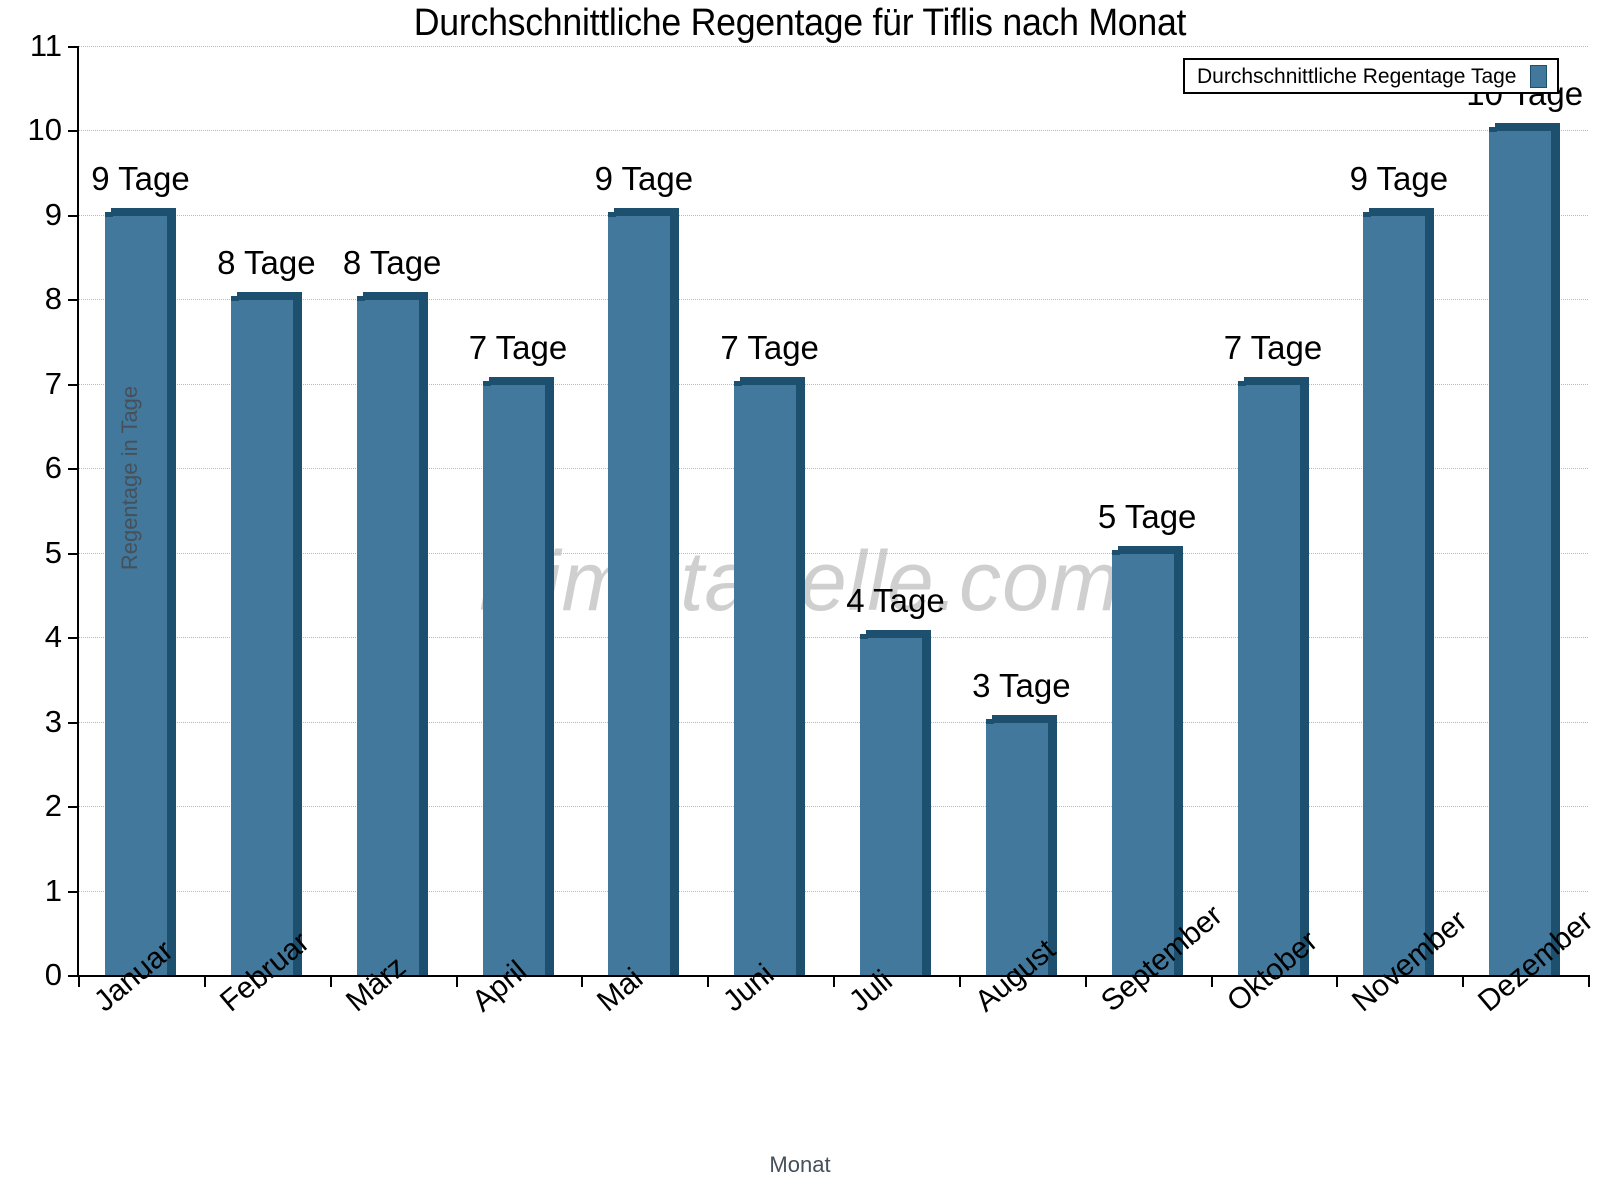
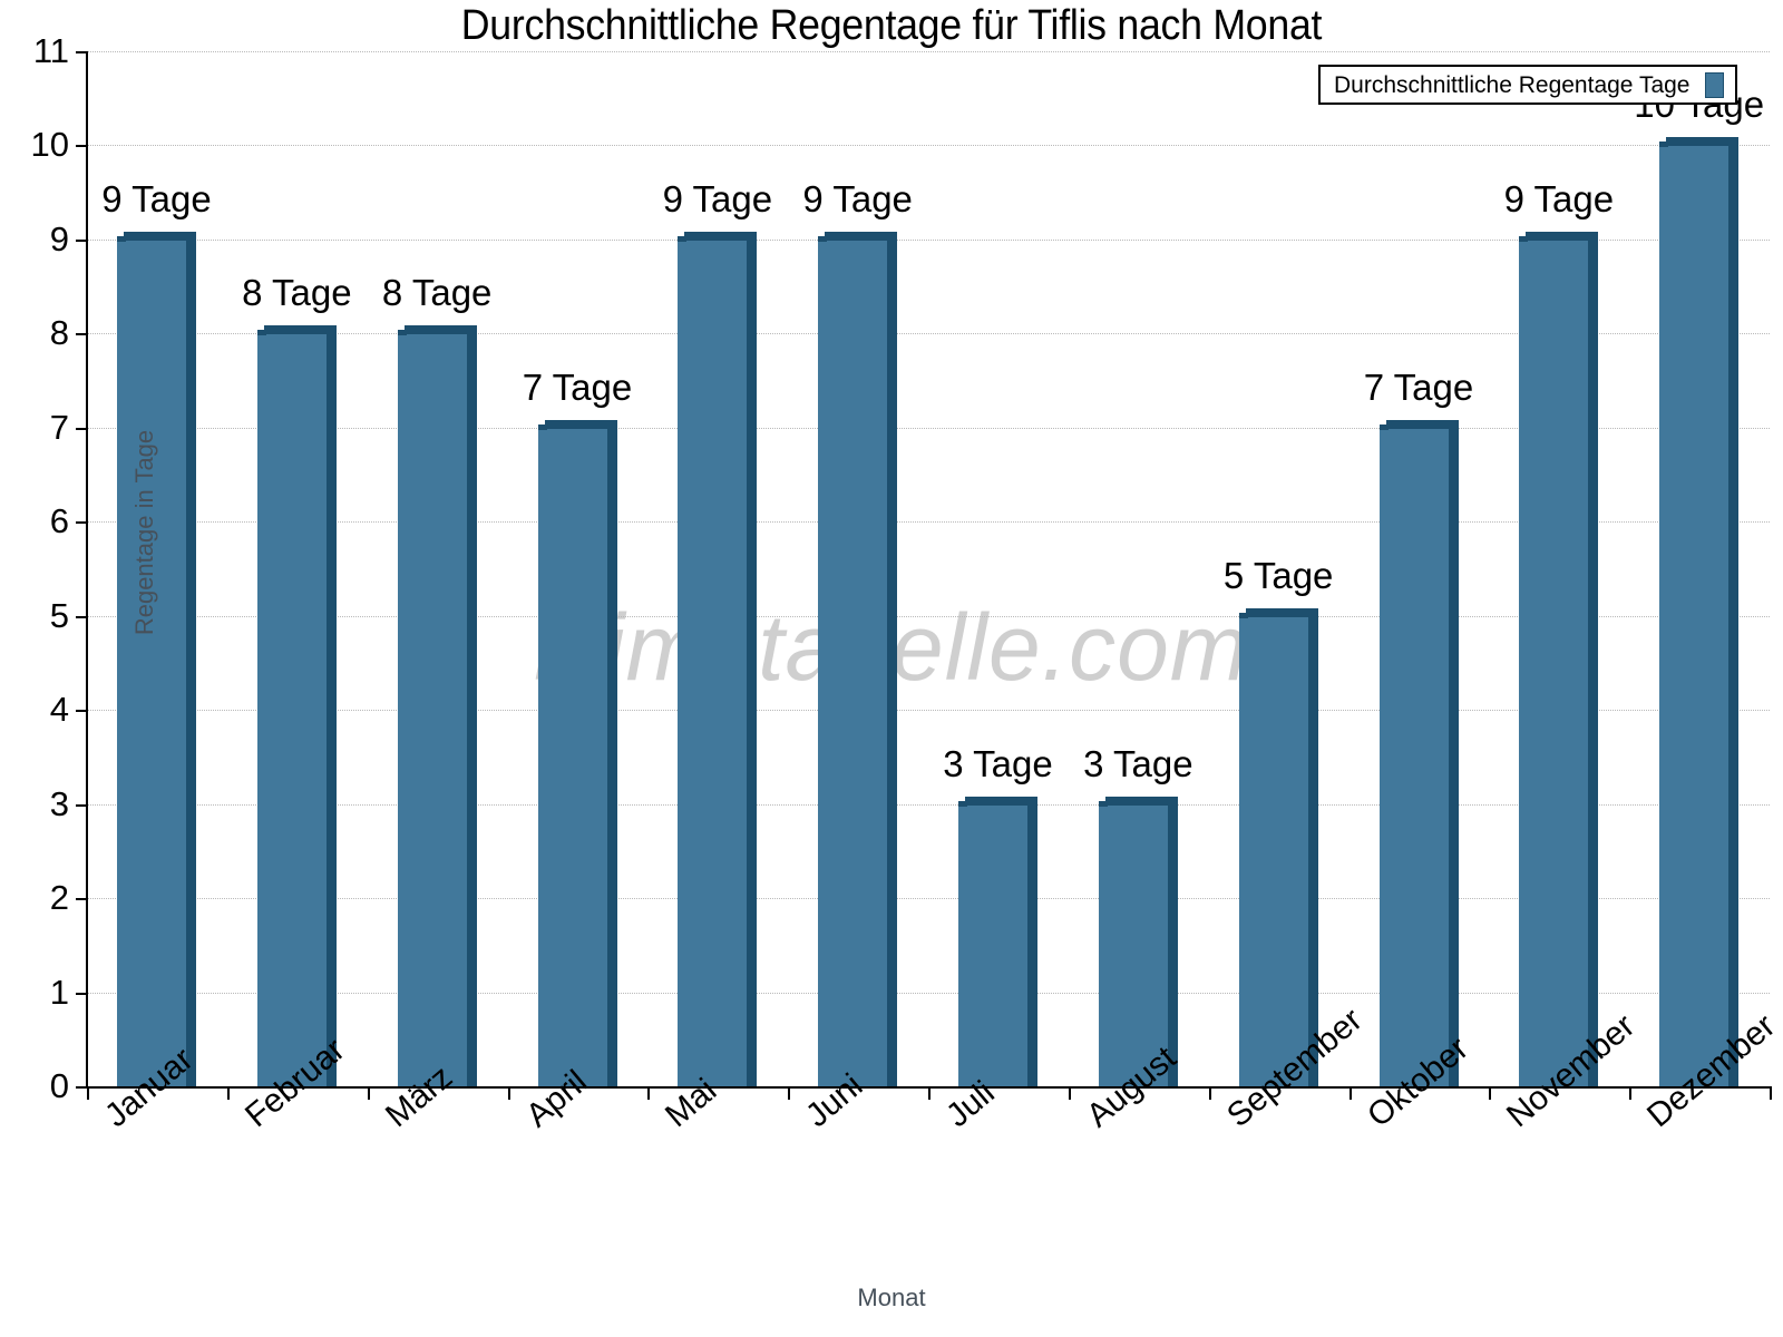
Juni: 7 -> 9
Juli: 4 -> 3
